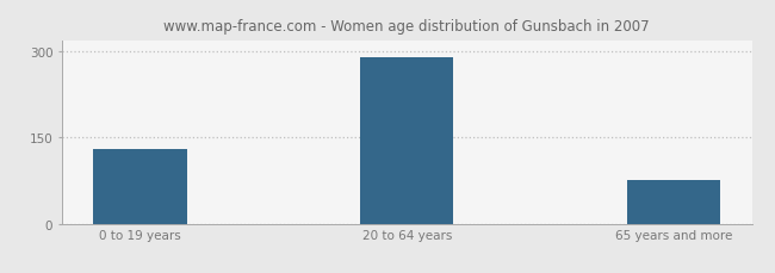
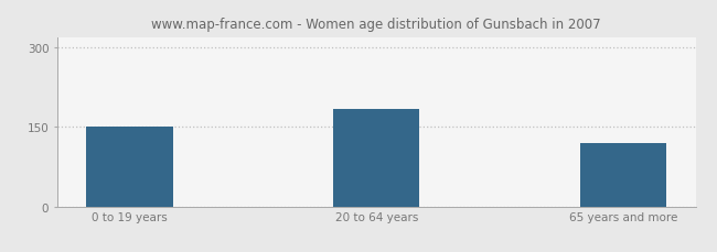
0 to 19 years: 130 -> 150
20 to 64 years: 289 -> 185
65 years and more: 75 -> 120
